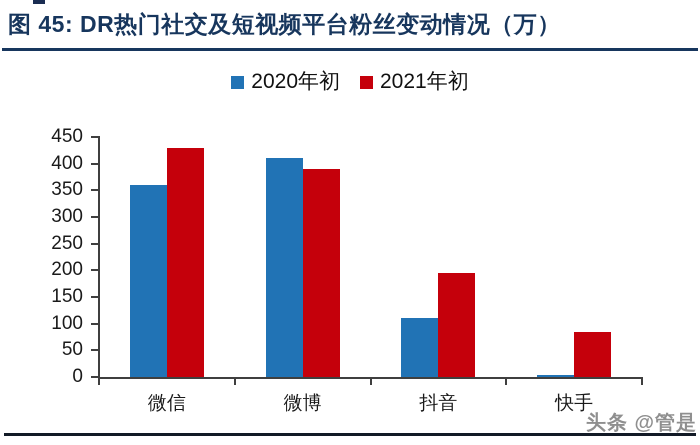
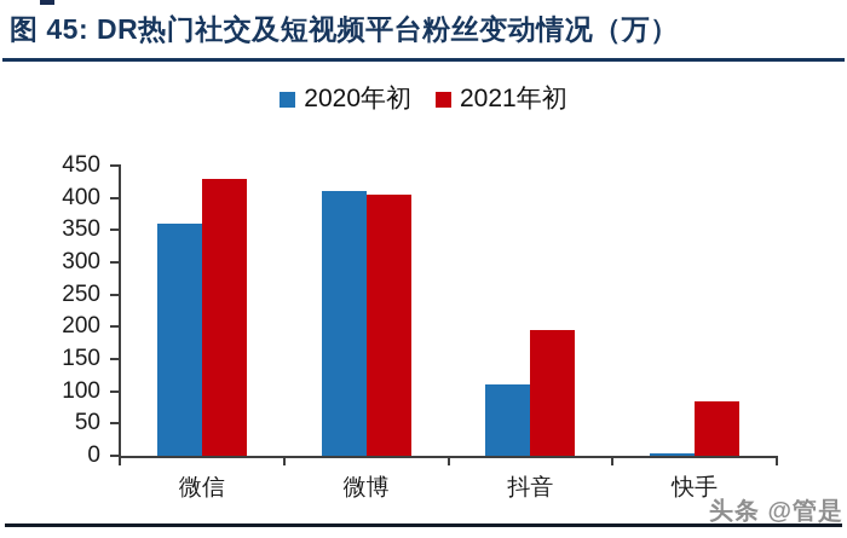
2021年初/微博: 390 -> 400
